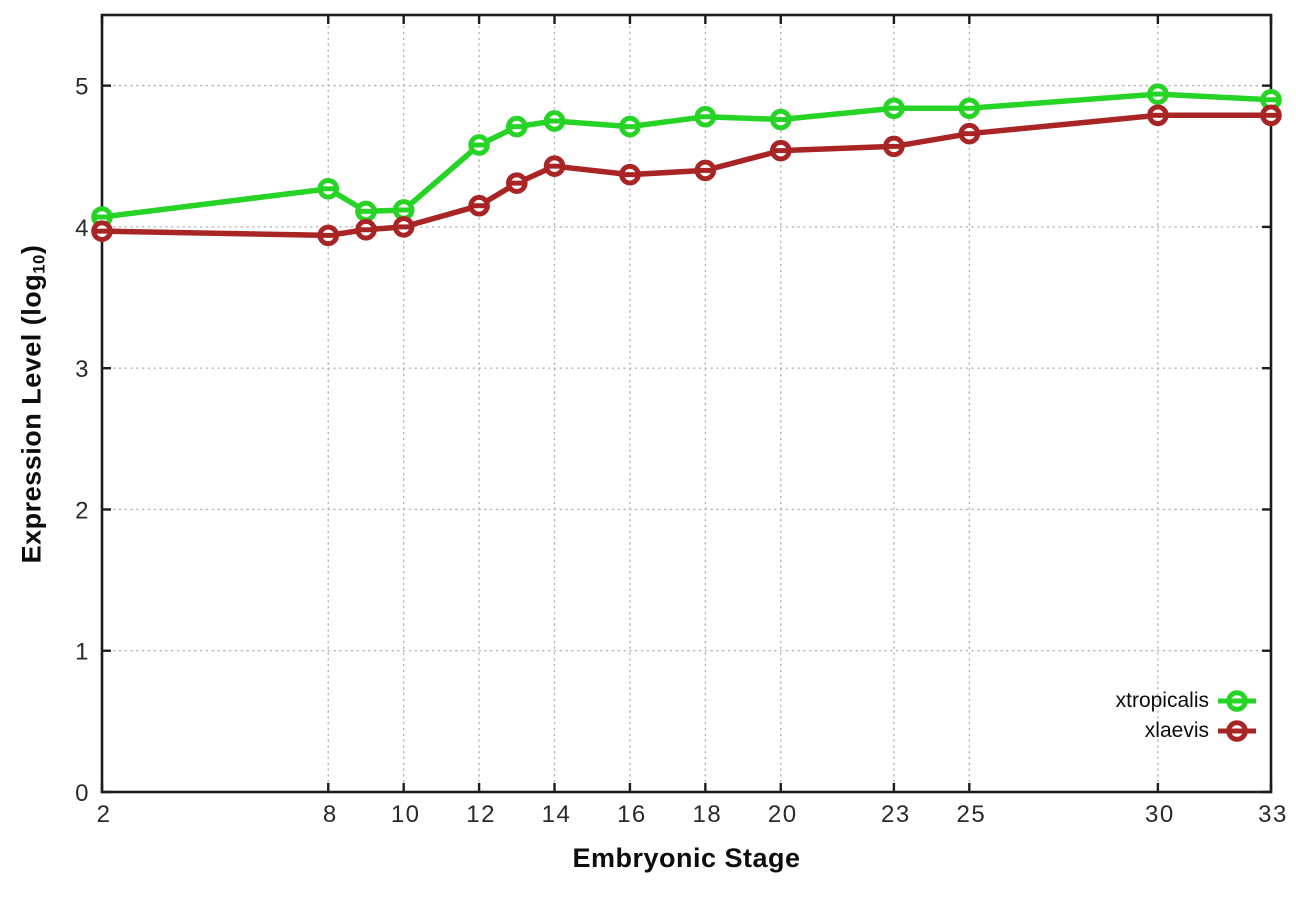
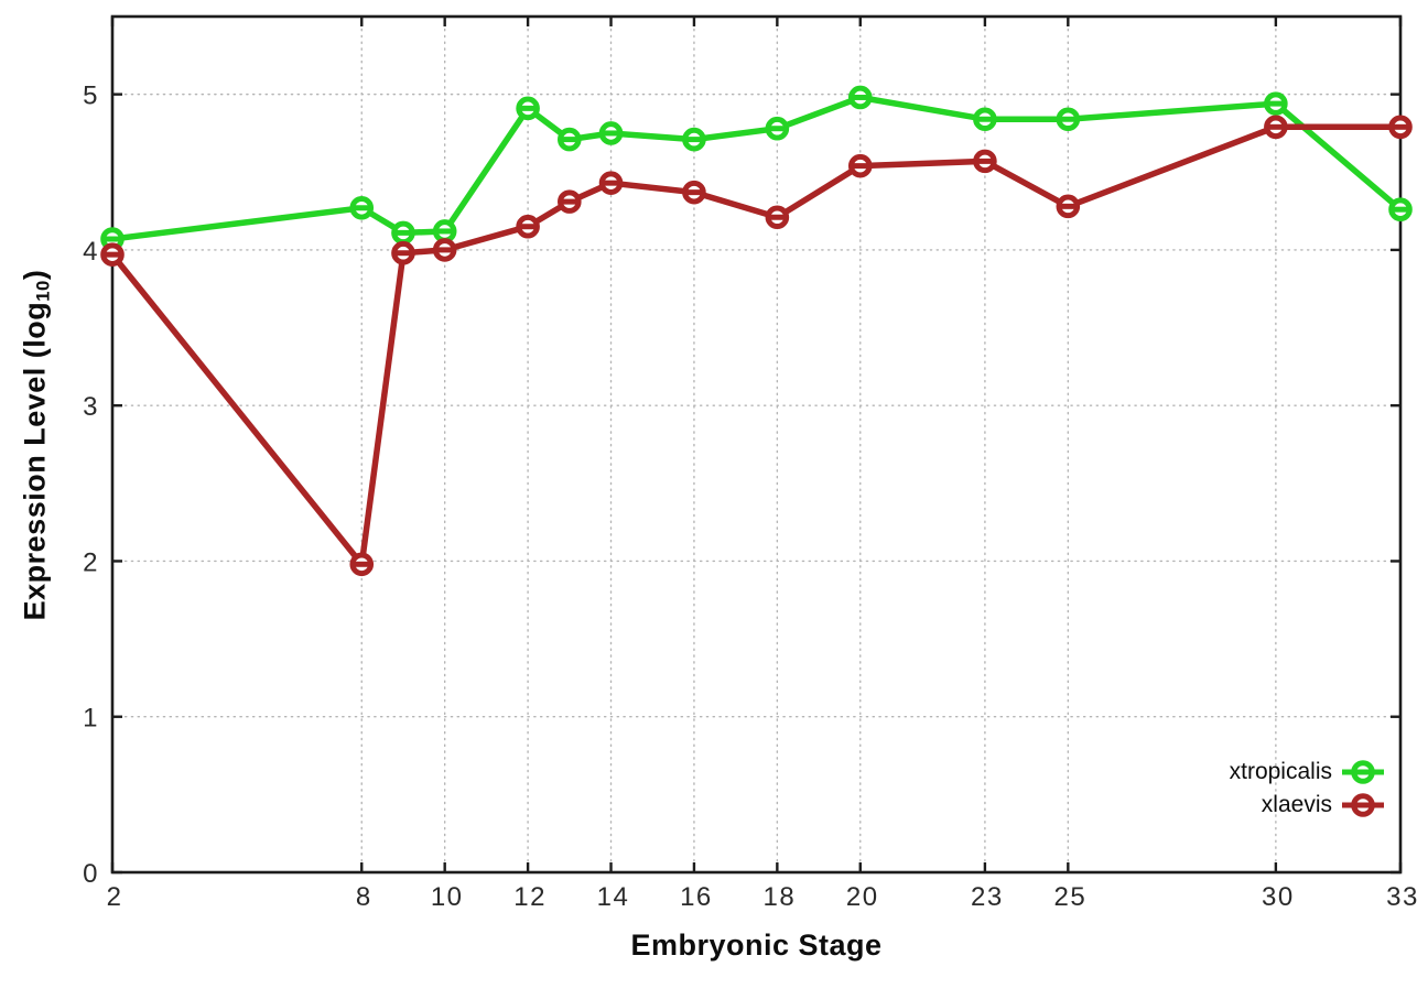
xlaevis/8: 3.94 -> 1.98
xtropicalis/12: 4.58 -> 4.91
xlaevis/18: 4.40 -> 4.21
xtropicalis/20: 4.76 -> 4.98
xlaevis/25: 4.66 -> 4.28
xtropicalis/33: 4.90 -> 4.26
